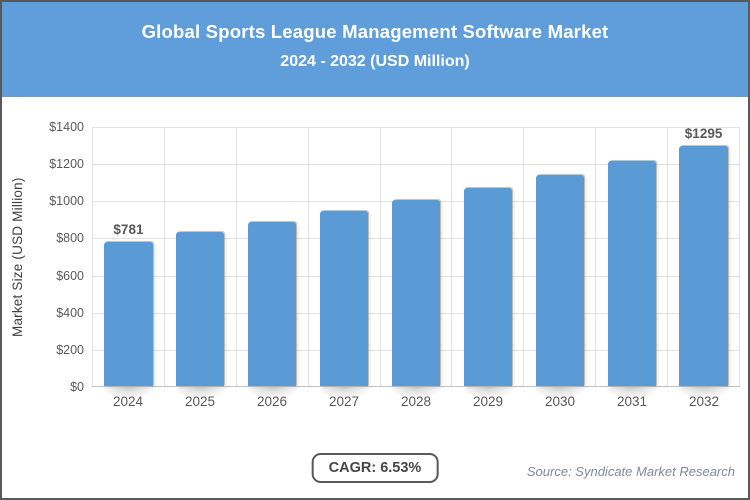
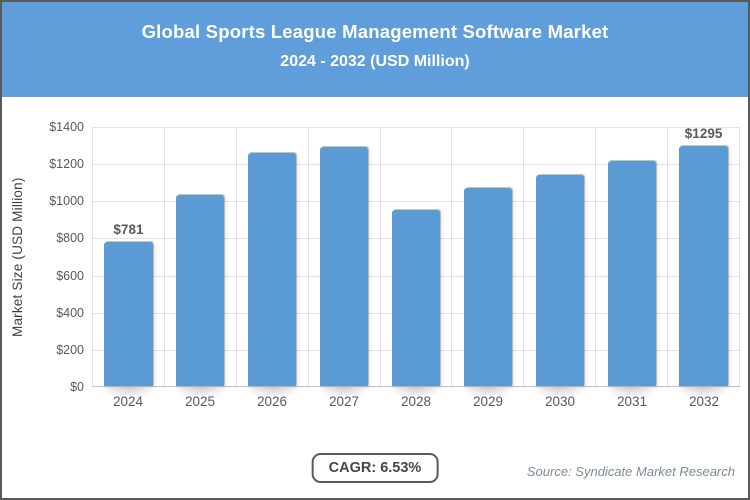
2025: $830 -> $1030
2026: $890 -> $1260
2027: $940 -> $1290
2028: $1010 -> $950
